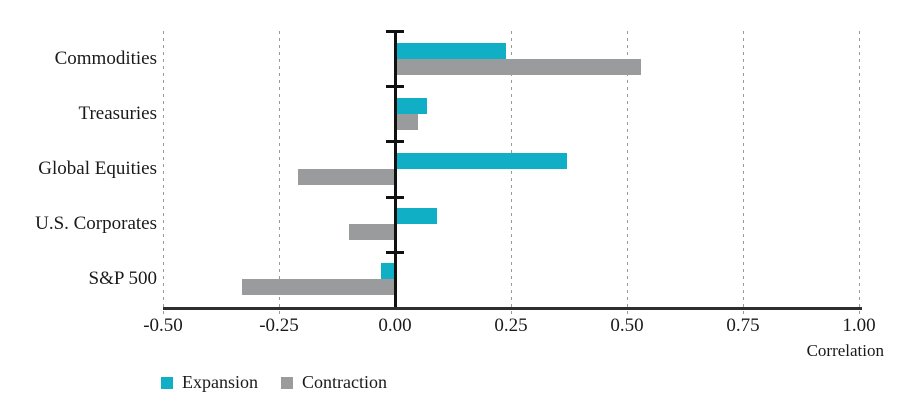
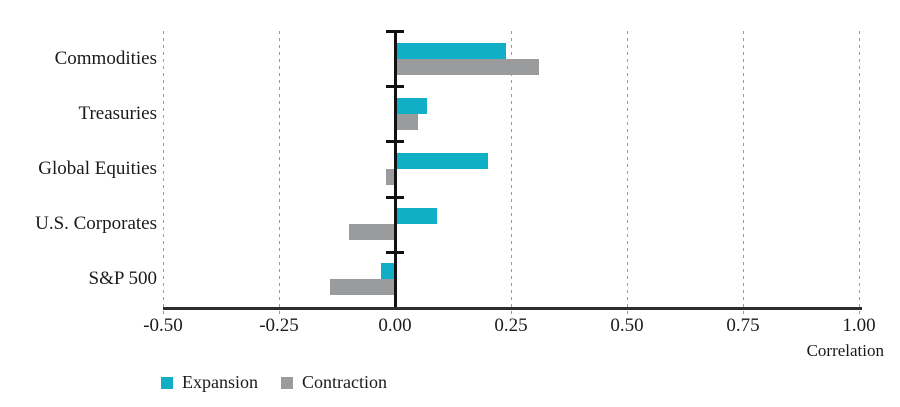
Contraction/Commodities: 0.53 -> 0.31
Expansion/Global Equities: 0.37 -> 0.20
Contraction/Global Equities: -0.21 -> -0.02
Contraction/S&P 500: -0.33 -> -0.14
